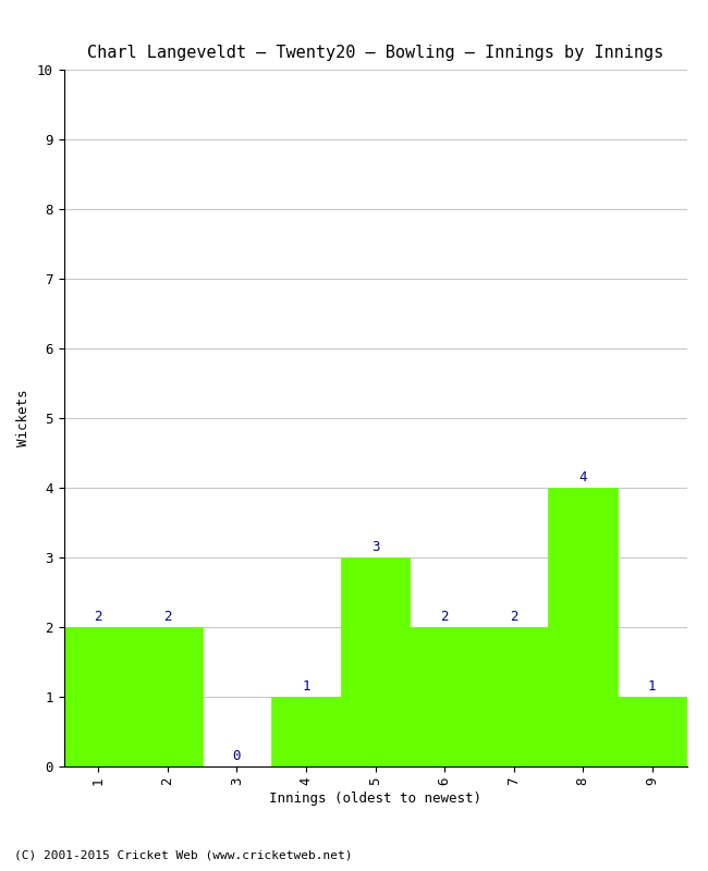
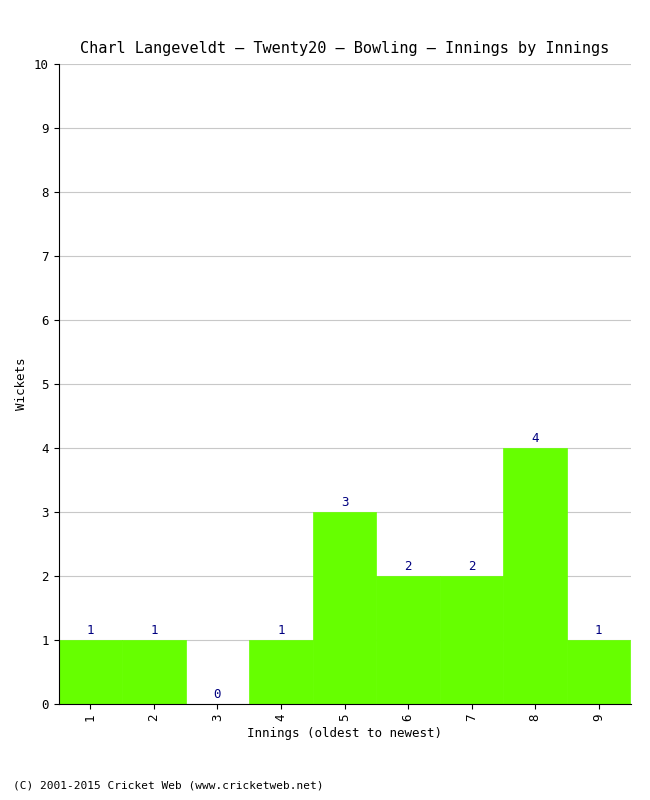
1: 2 -> 1
2: 2 -> 1
